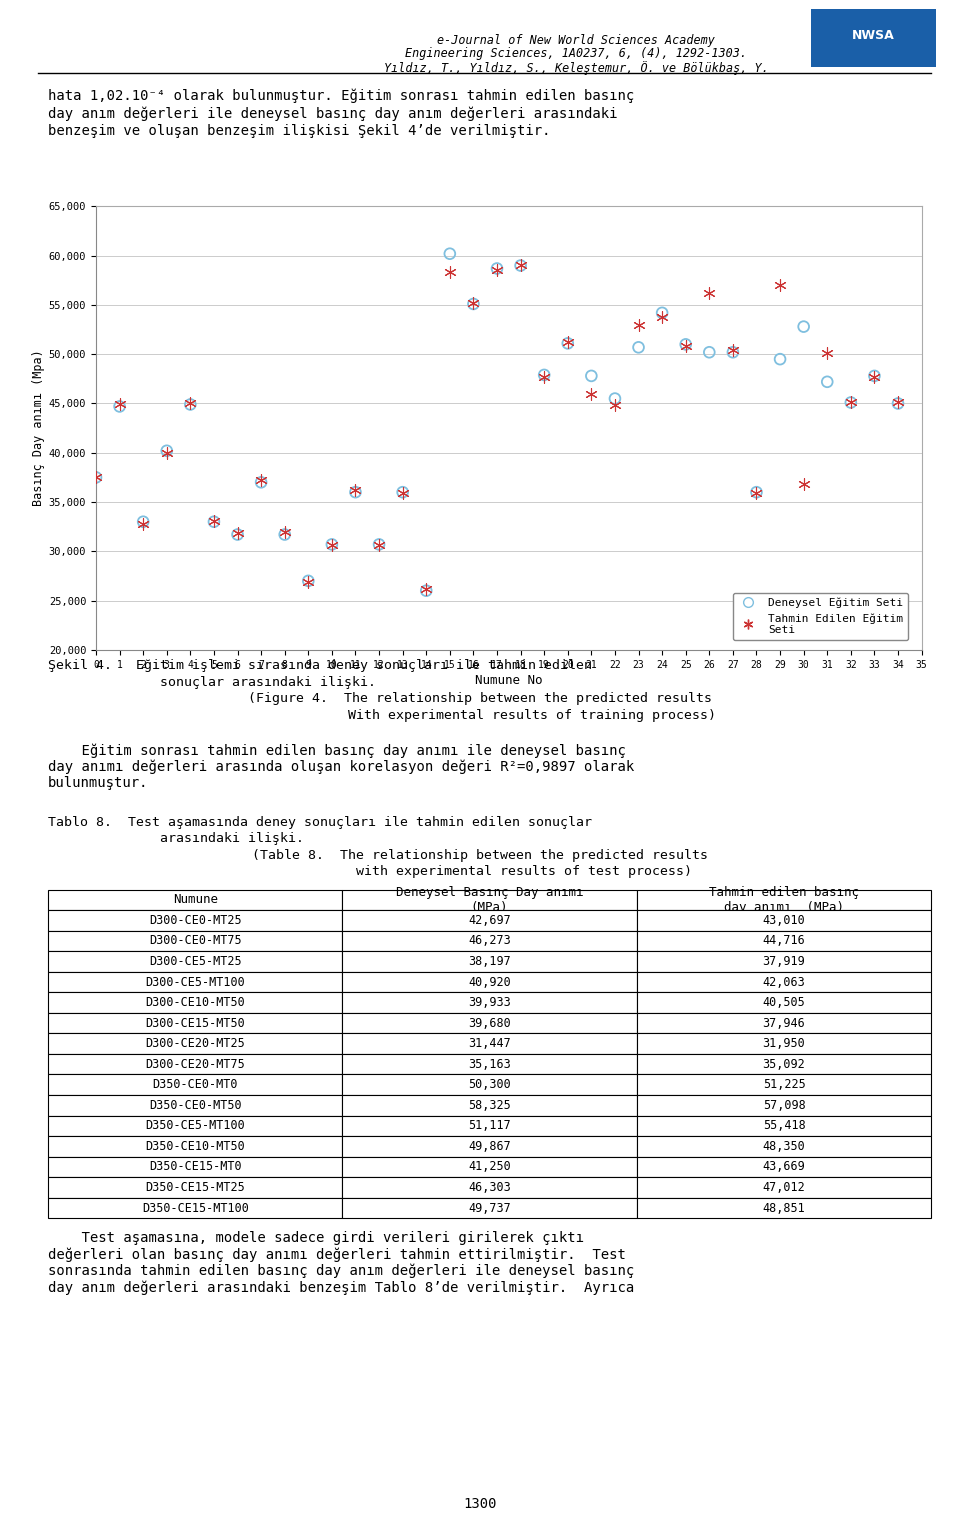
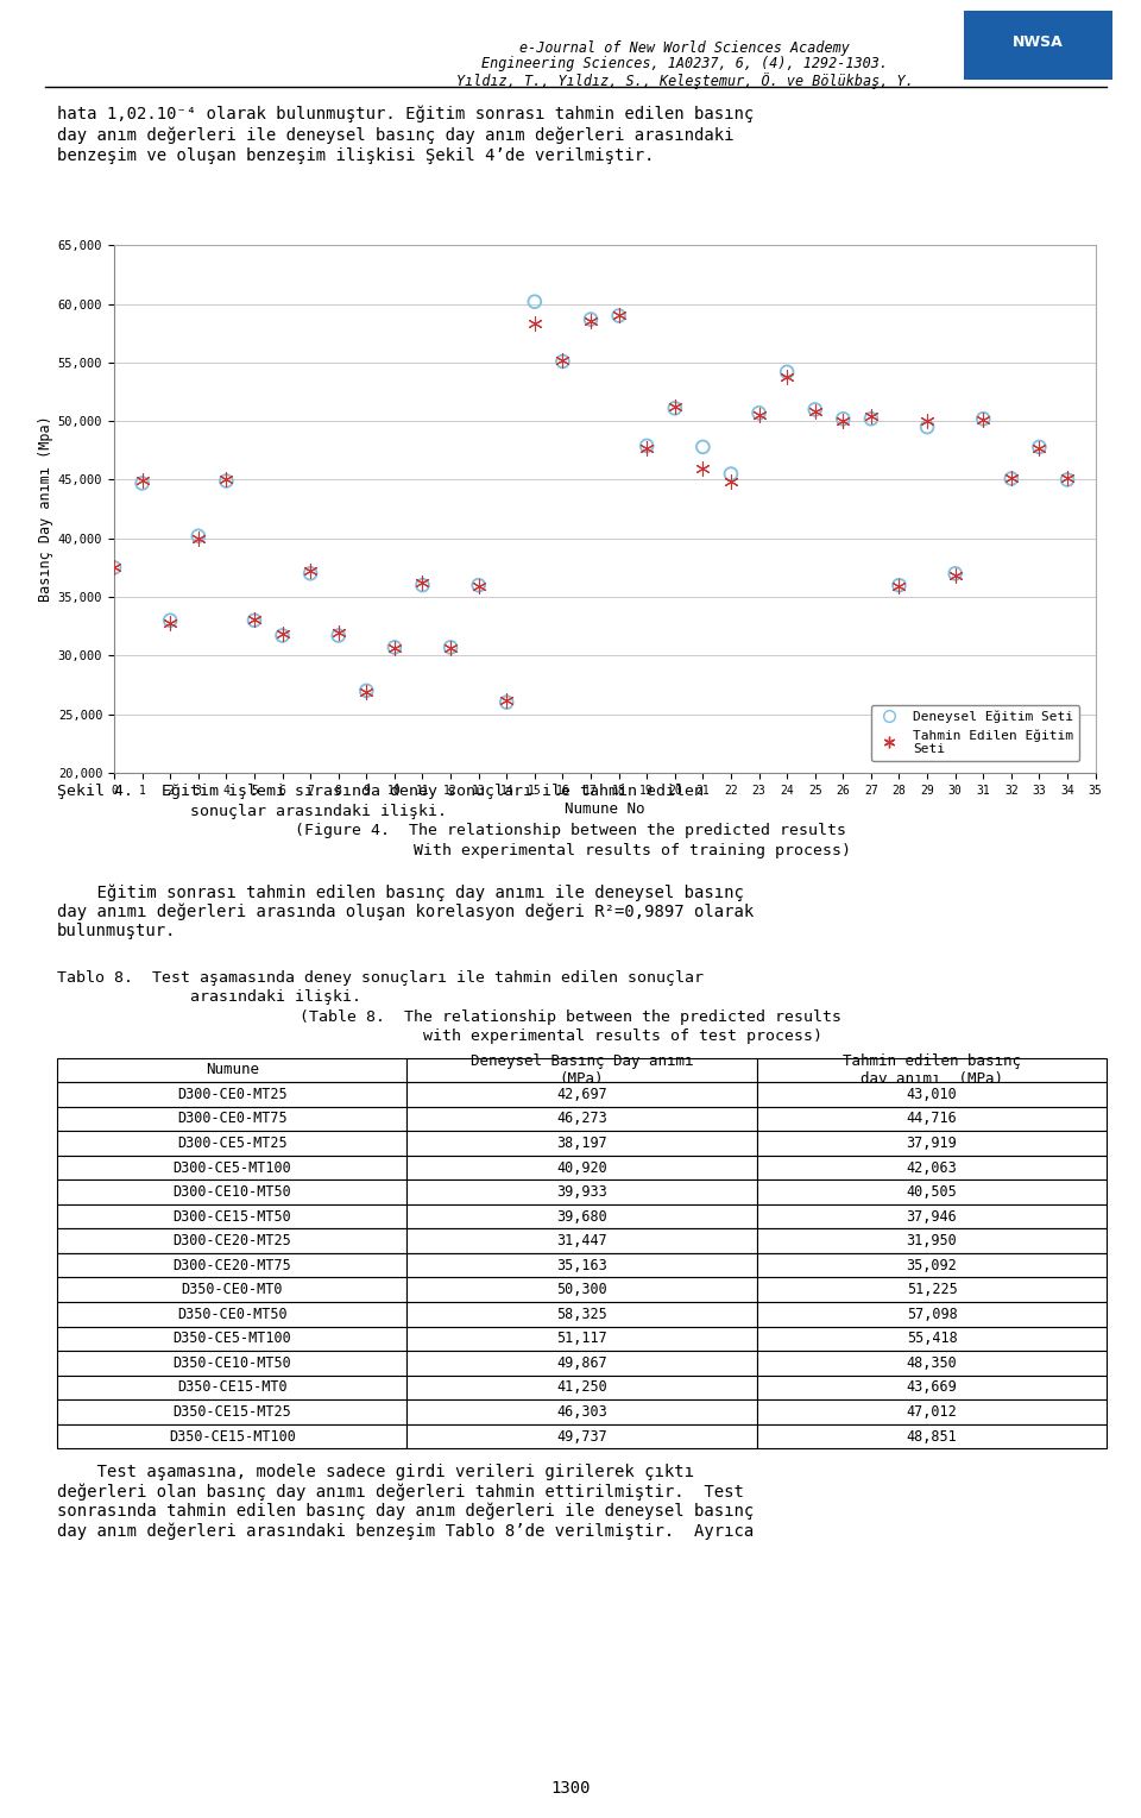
Tahmin Edilen Eğitim Seti/23: 53,000 -> 50,500
Tahmin Edilen Eğitim Seti/26: 56,200 -> 50,000
Tahmin Edilen Eğitim Seti/29: 57,000 -> 50,000
Deneysel Eğitim Seti/30: 52,800 -> 37,000
Deneysel Eğitim Seti/31: 47,200 -> 50,200
